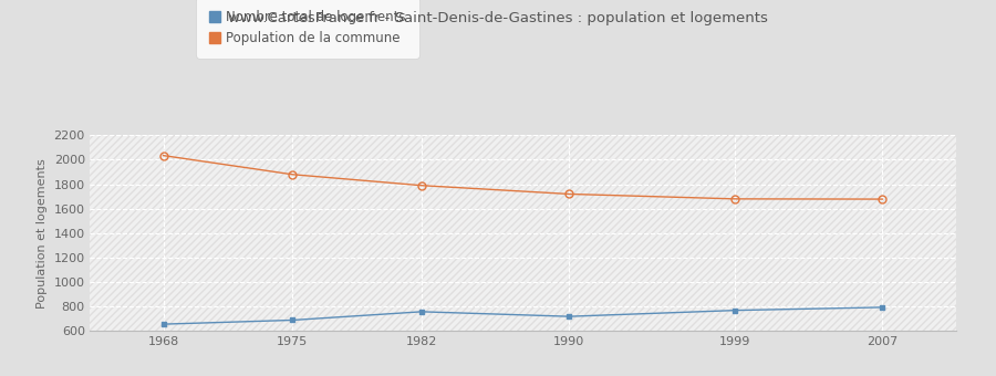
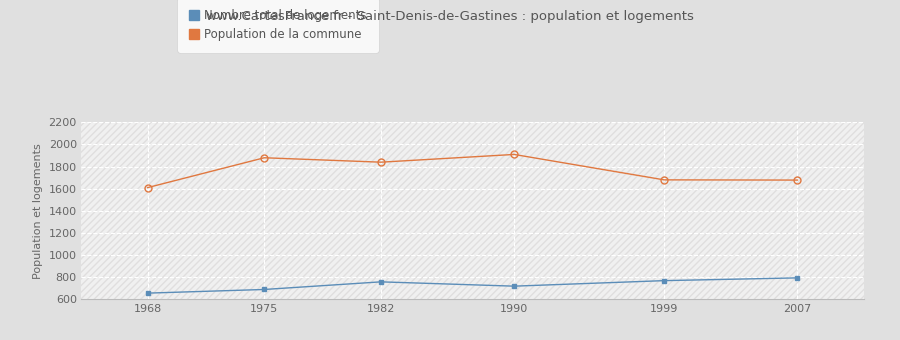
Population de la commune/1968: 2040 -> 1610
Population de la commune/1982: 1790 -> 1840
Population de la commune/1990: 1720 -> 1910
